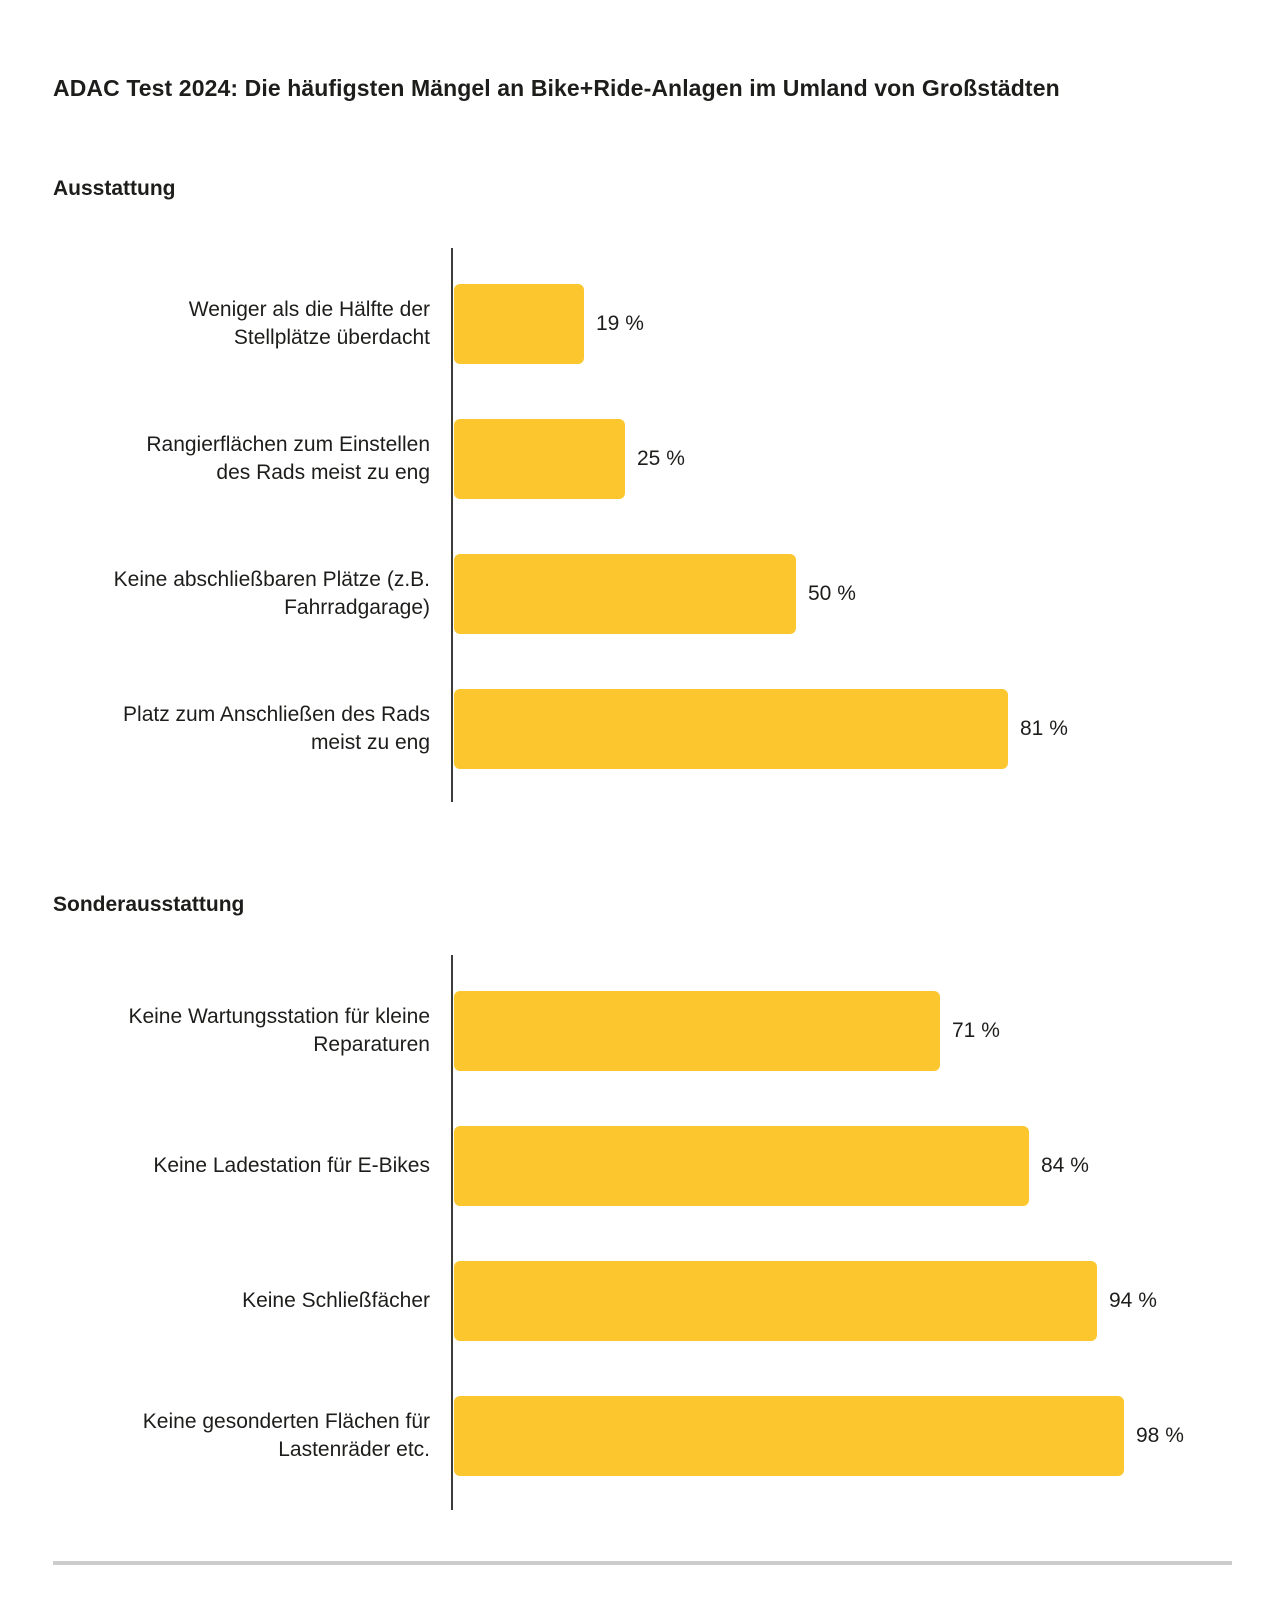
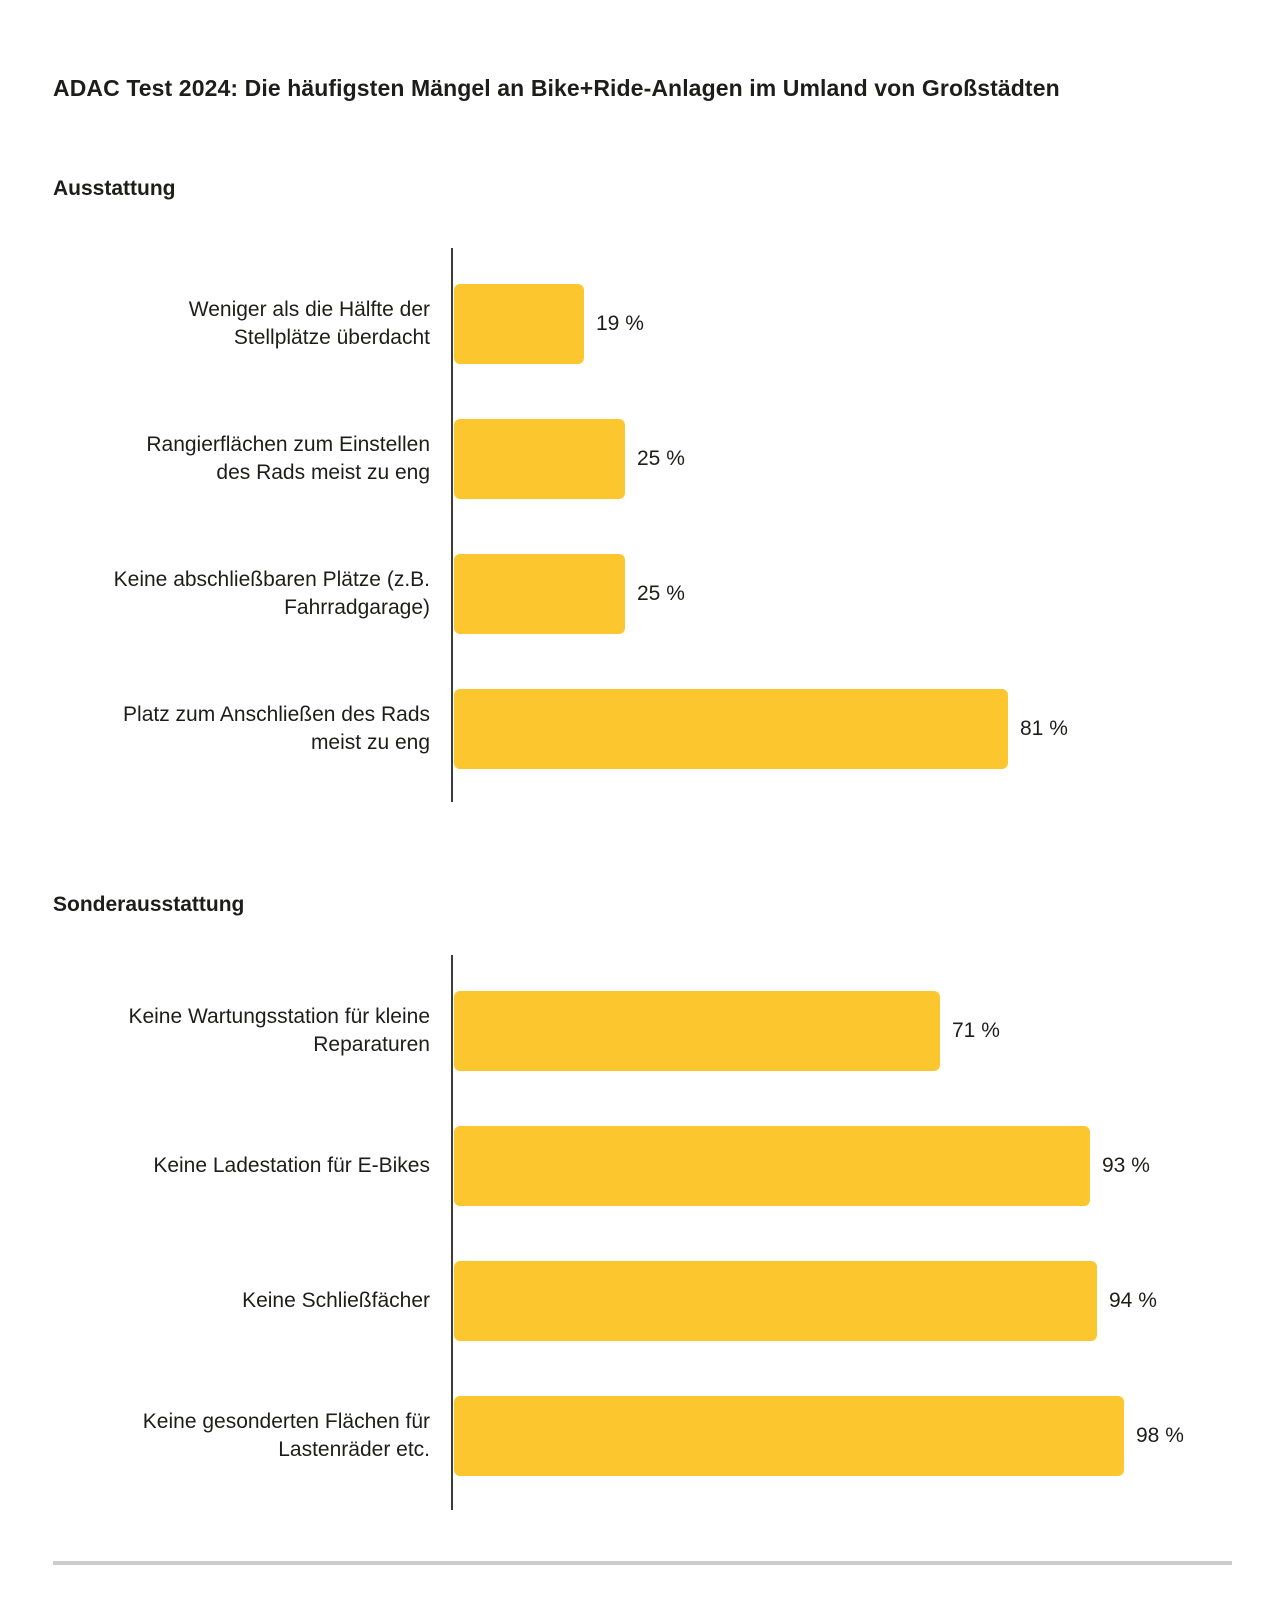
Ausstattung/Keine abschließbaren Plätze (z.B. Fahrradgarage): 50 -> 25
Sonderausstattung/Keine Ladestation für E-Bikes: 84 -> 93
